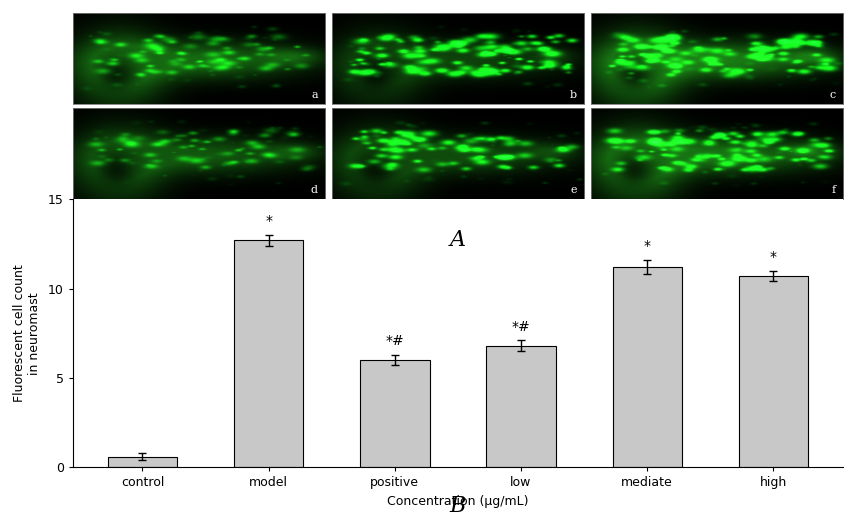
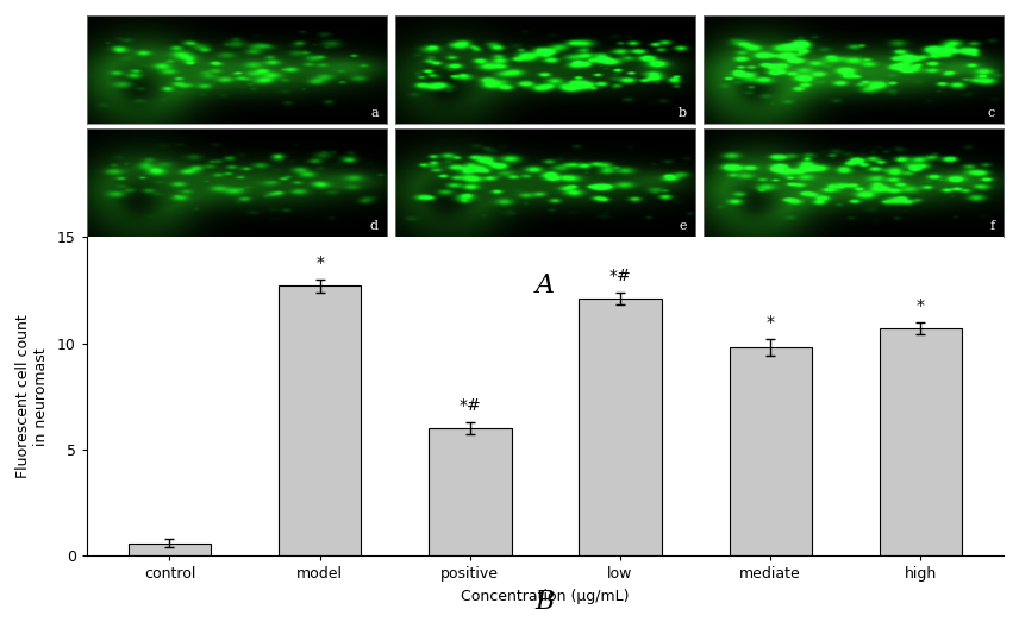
low: 6.8 -> 12.1
mediate: 11.2 -> 9.8
